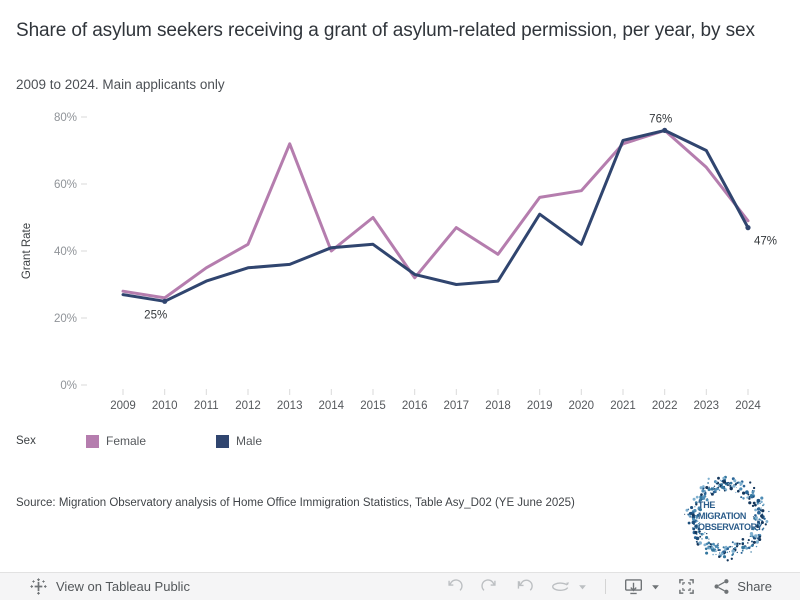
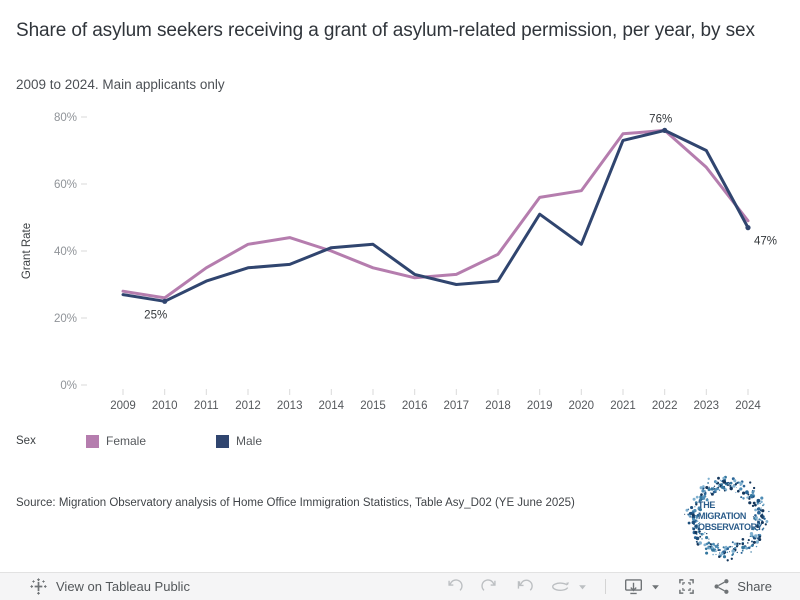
Female/2013: 72% -> 44%
Female/2015: 50% -> 35%
Female/2017: 47% -> 33%
Female/2021: 72% -> 75%
